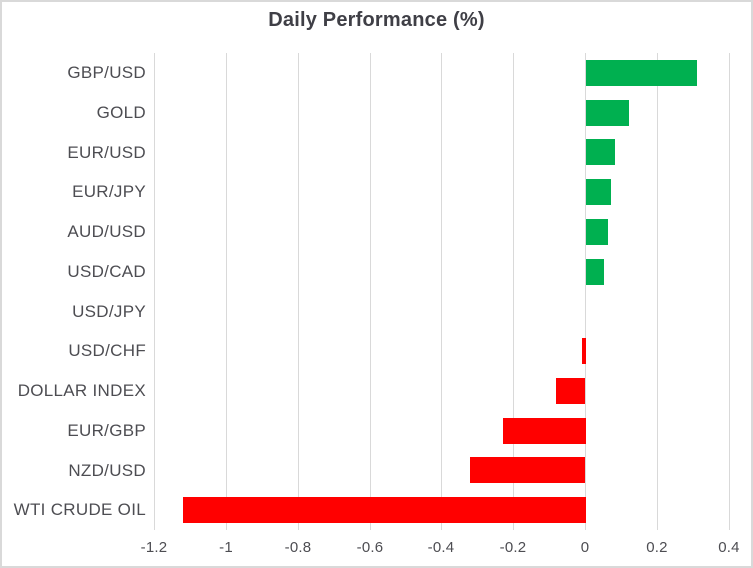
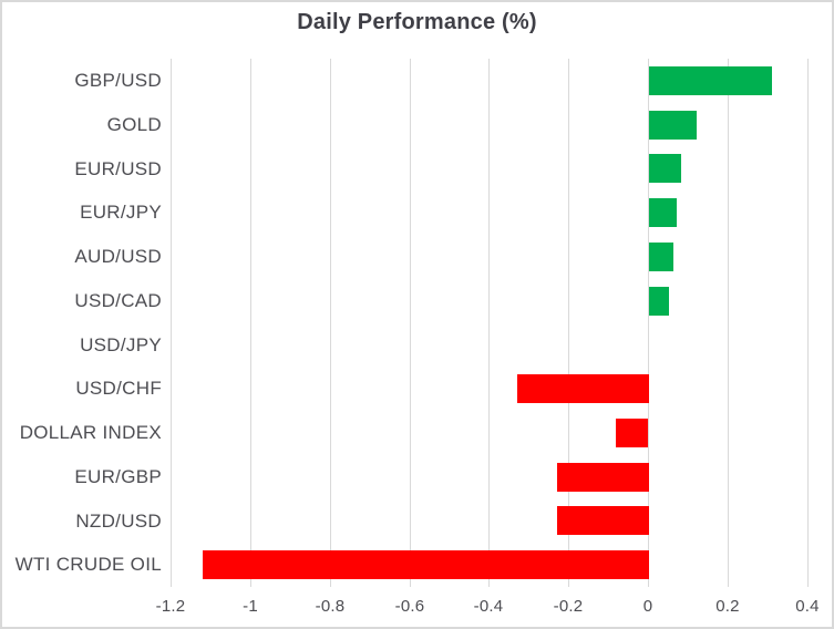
USD/CHF: -0.01 -> -0.33
NZD/USD: -0.32 -> -0.23
